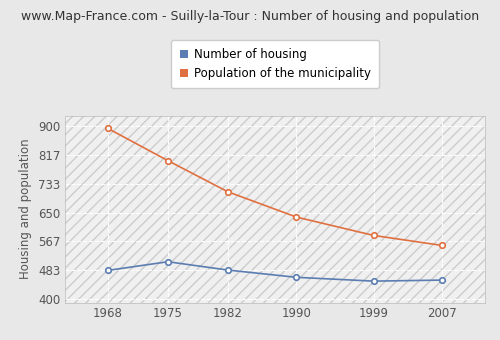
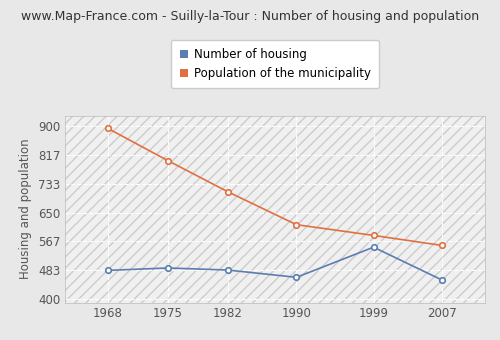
Number of housing/1975: 508 -> 490
Population of the municipality/1990: 637 -> 615
Number of housing/1999: 452 -> 550
